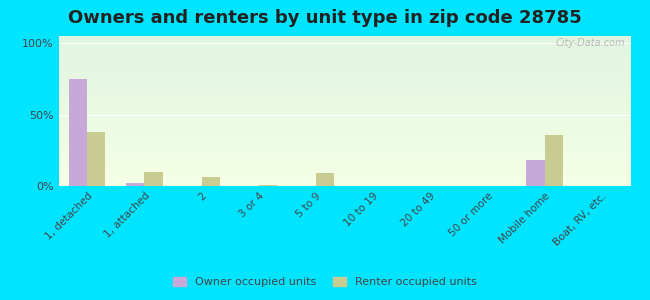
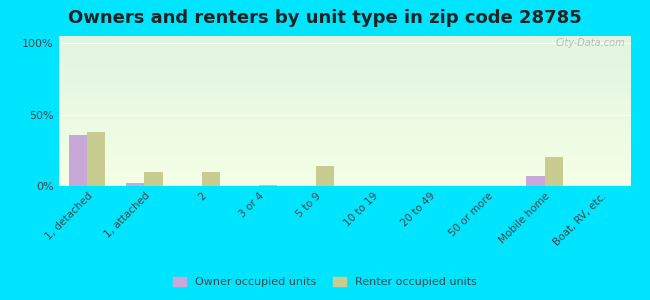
Owner occupied units/1, detached: 75% -> 36%
Renter occupied units/2: 6% -> 10%
Renter occupied units/5 to 9: 9% -> 14%
Owner occupied units/Mobile home: 18% -> 7%
Renter occupied units/Mobile home: 36% -> 20%
